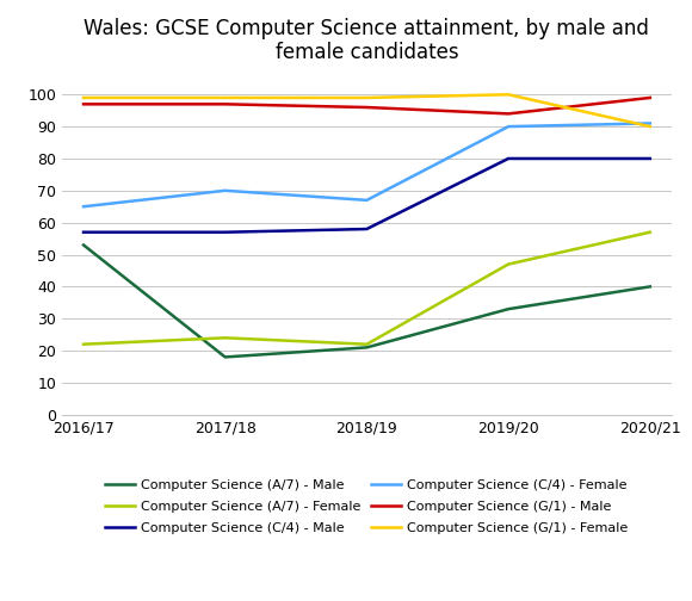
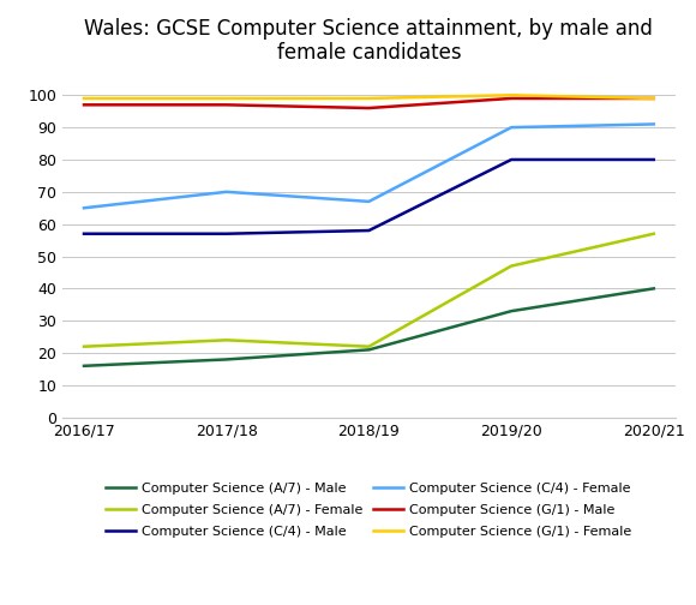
Computer Science (A/7) - Male/2016/17: 53 -> 16
Computer Science (G/1) - Male/2019/20: 94 -> 99
Computer Science (G/1) - Female/2020/21: 90 -> 99
